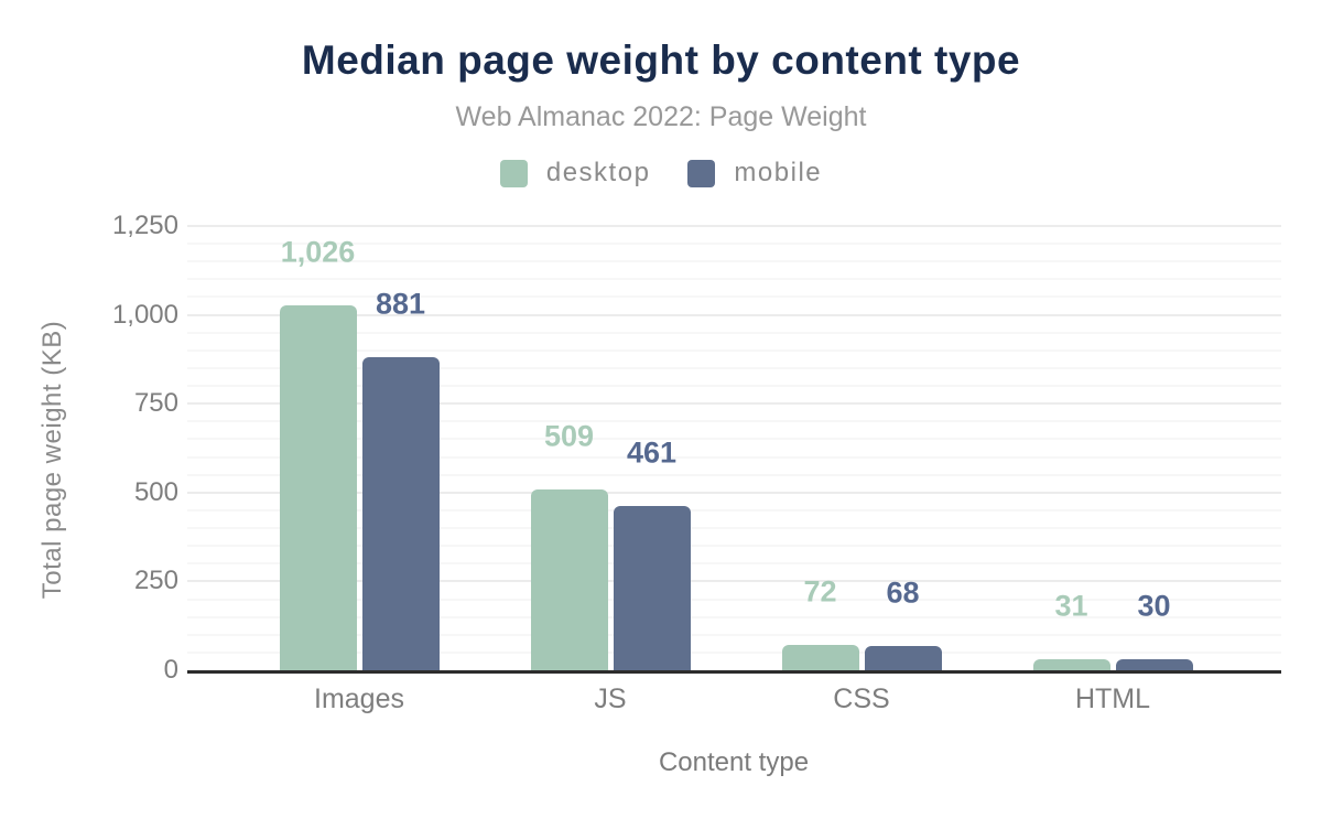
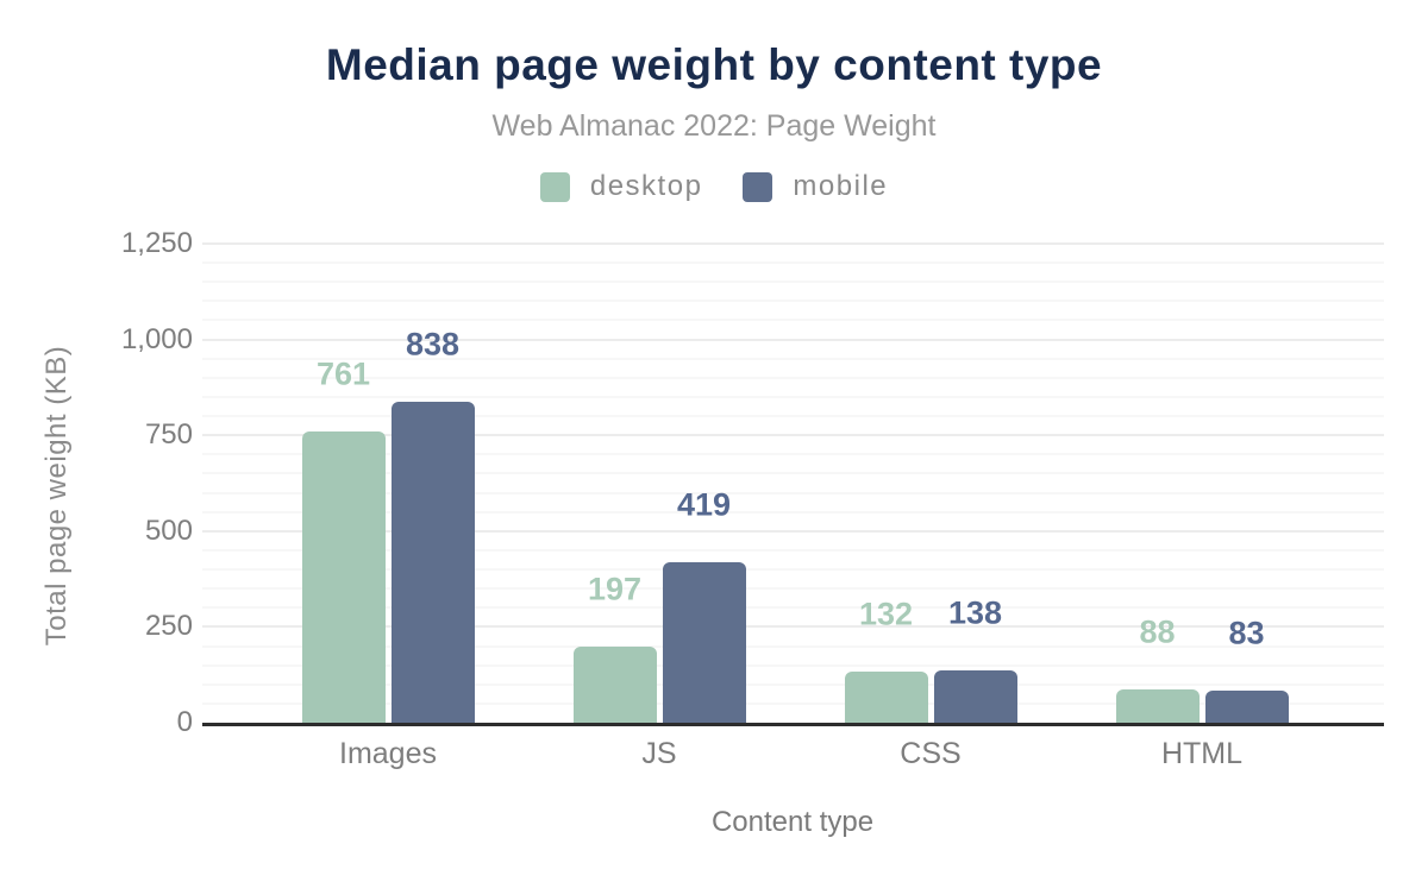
desktop/Images: 1,026 -> 761
mobile/Images: 881 -> 838
desktop/JS: 509 -> 197
mobile/JS: 461 -> 419
desktop/CSS: 72 -> 132
mobile/CSS: 68 -> 138
desktop/HTML: 31 -> 88
mobile/HTML: 30 -> 83
